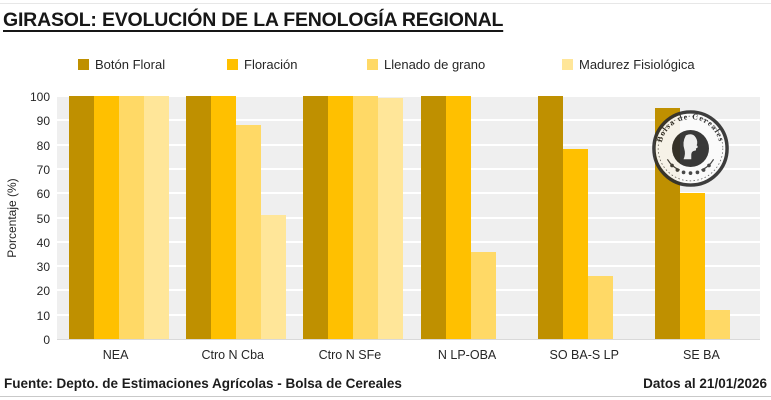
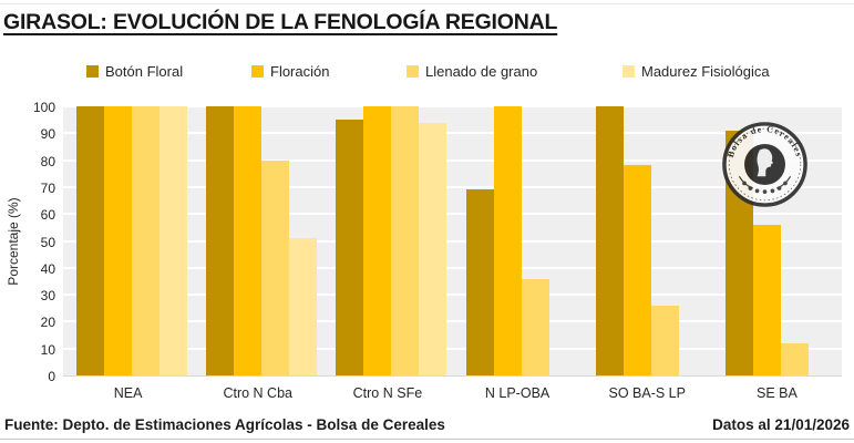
Llenado de grano/Ctro N Cba: 88 -> 80
Botón Floral/Ctro N SFe: 100 -> 95
Madurez Fisiológica/Ctro N SFe: 99 -> 94
Botón Floral/N LP-OBA: 100 -> 69
Botón Floral/SE BA: 95 -> 91
Floración/SE BA: 60 -> 56
